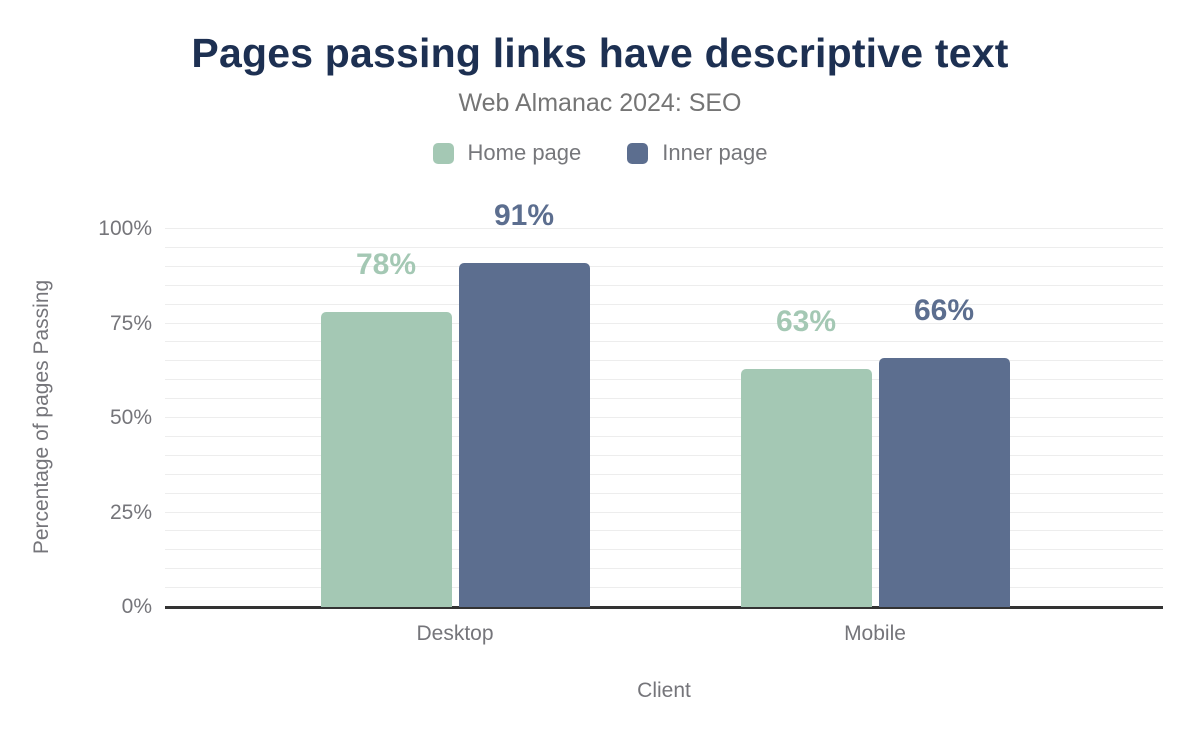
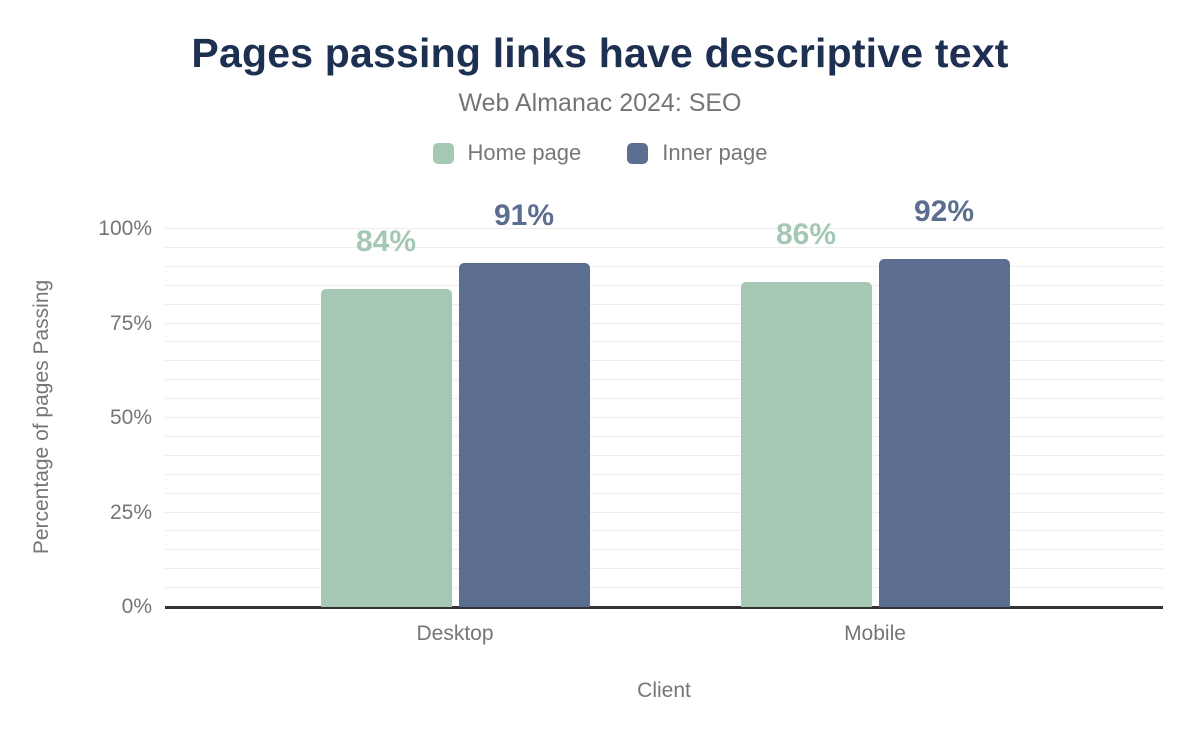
Home page/Desktop: 78% -> 84%
Home page/Mobile: 63% -> 86%
Inner page/Mobile: 66% -> 92%
